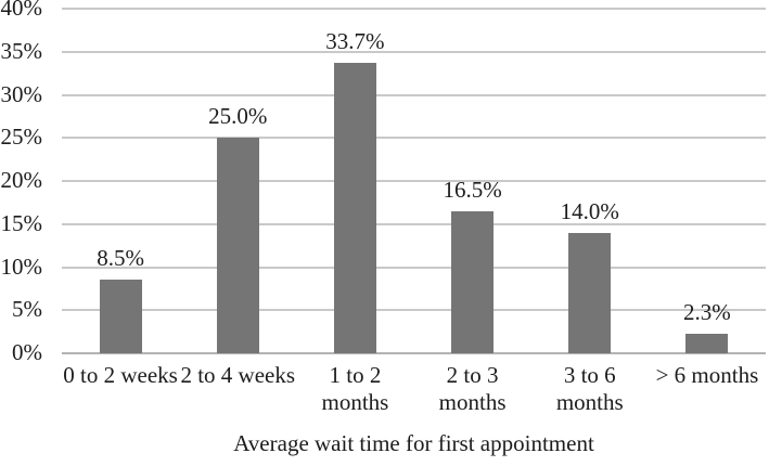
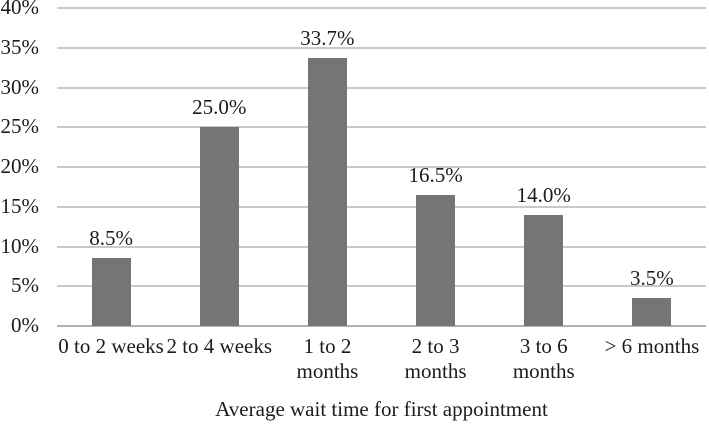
> 6 months: 2.3% -> 3.5%
